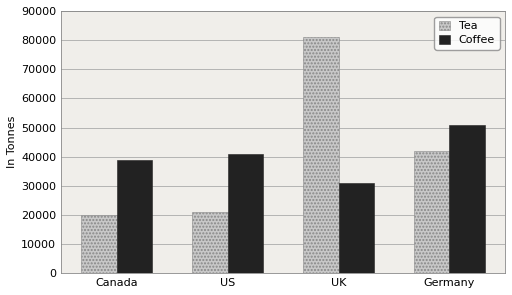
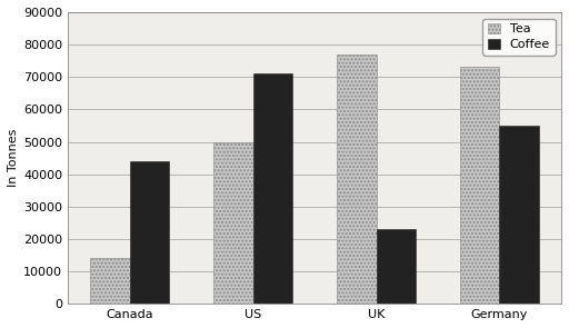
Tea/Canada: 20000 -> 14000
Coffee/Canada: 39000 -> 44000
Tea/US: 21000 -> 50000
Coffee/US: 41000 -> 71000
Tea/UK: 81000 -> 77000
Coffee/UK: 31000 -> 23000
Tea/Germany: 42000 -> 73000
Coffee/Germany: 51000 -> 55000
